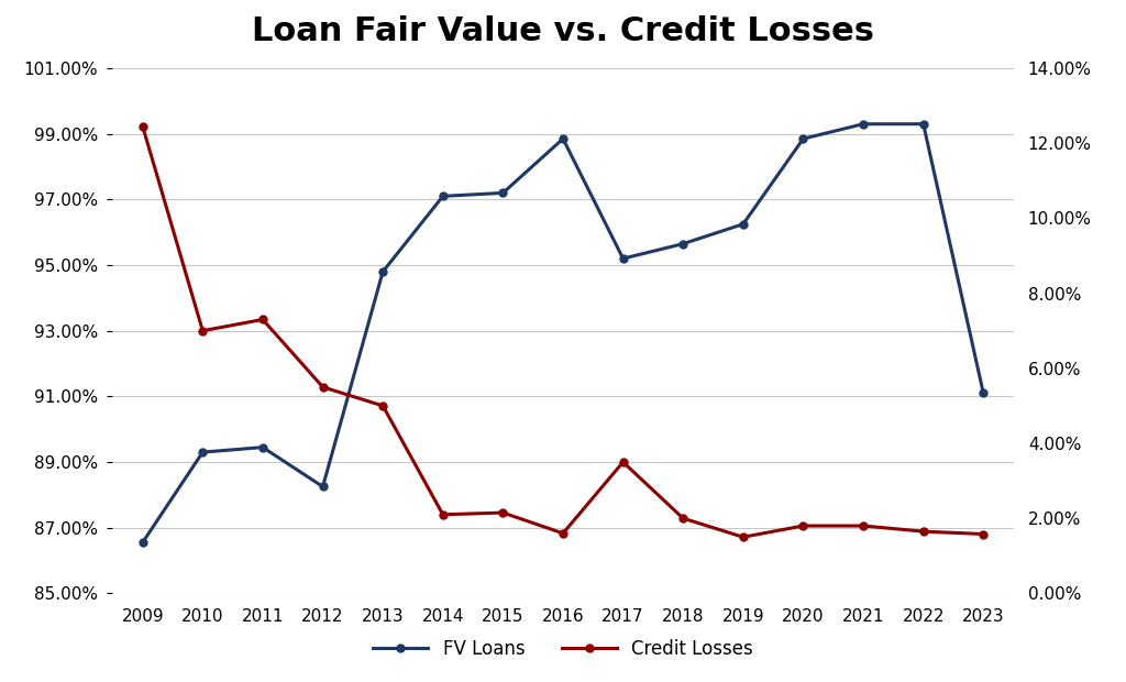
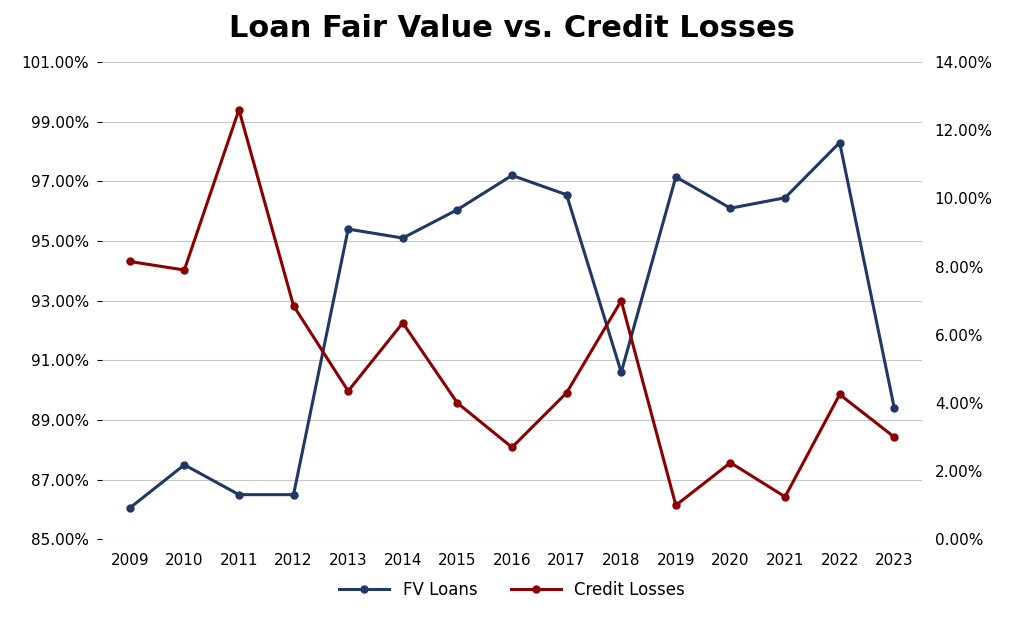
FV Loans/2009: 86.55% -> 86.05%
Credit Losses/2009: 12.45% -> 8.15%
FV Loans/2010: 89.30% -> 87.50%
Credit Losses/2010: 7.00% -> 7.90%
FV Loans/2011: 89.45% -> 86.50%
Credit Losses/2011: 7.30% -> 12.60%
FV Loans/2012: 88.25% -> 86.50%
Credit Losses/2012: 5.50% -> 6.85%
FV Loans/2013: 94.80% -> 95.40%
Credit Losses/2013: 5.00% -> 4.35%
FV Loans/2014: 97.10% -> 95.10%
Credit Losses/2014: 2.10% -> 6.35%
FV Loans/2015: 97.20% -> 96.05%
Credit Losses/2015: 2.15% -> 4.00%
FV Loans/2016: 98.85% -> 97.20%
Credit Losses/2016: 1.60% -> 2.70%
FV Loans/2017: 95.20% -> 96.55%
Credit Losses/2017: 3.50% -> 4.30%
FV Loans/2018: 95.65% -> 90.60%
Credit Losses/2018: 2.00% -> 7.00%
FV Loans/2019: 96.25% -> 97.15%
Credit Losses/2019: 1.50% -> 1.00%
FV Loans/2020: 98.85% -> 96.10%
Credit Losses/2020: 1.80% -> 2.25%
FV Loans/2021: 99.30% -> 96.45%
Credit Losses/2021: 1.80% -> 1.25%
FV Loans/2022: 99.30% -> 98.30%
Credit Losses/2022: 1.65% -> 4.25%
FV Loans/2023: 91.10% -> 89.40%
Credit Losses/2023: 1.58% -> 3.00%
